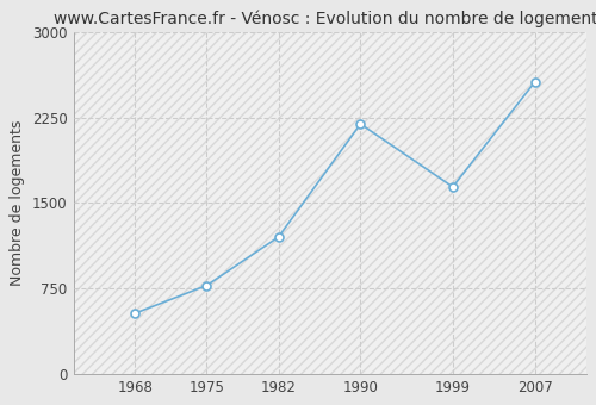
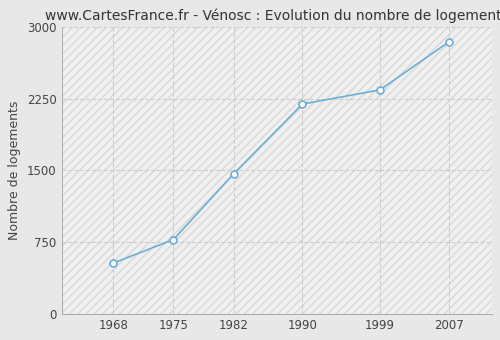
1982: 1200 -> 1460
1999: 1640 -> 2340
2007: 2560 -> 2840
